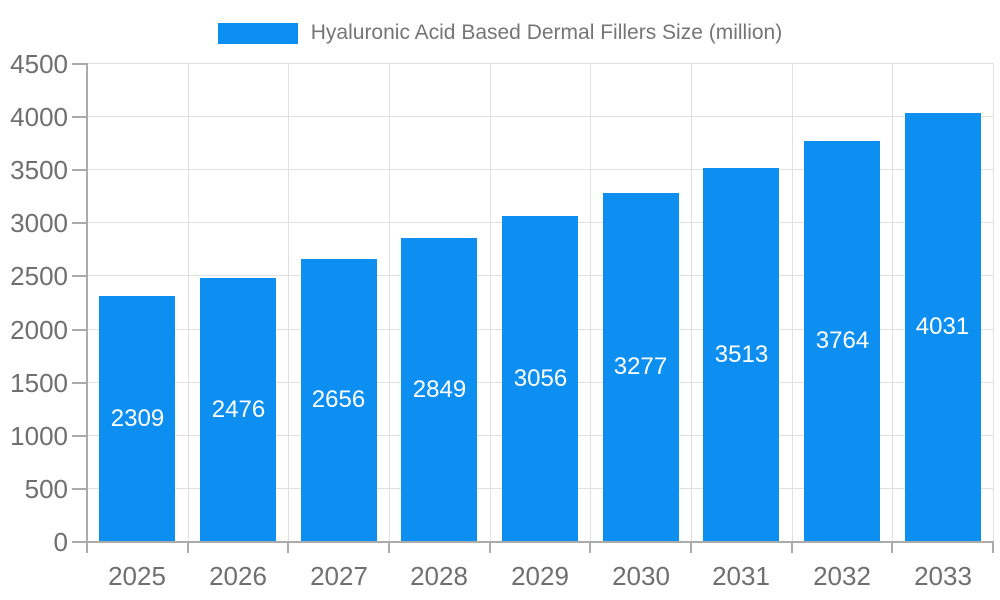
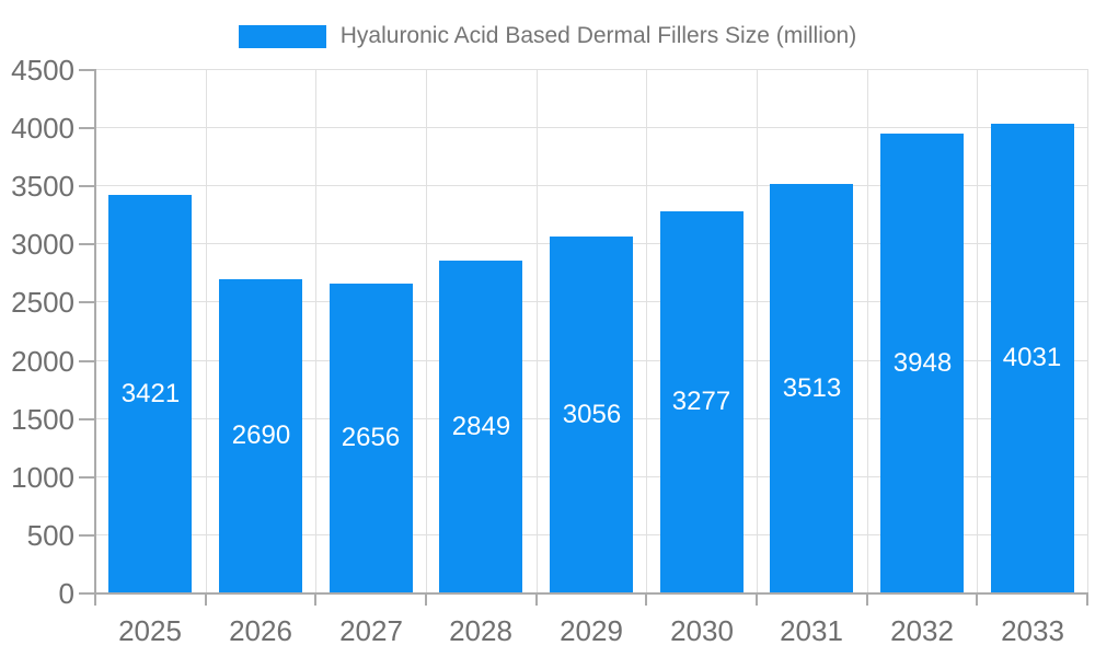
2025: 2309 -> 3421
2026: 2476 -> 2690
2032: 3764 -> 3948
